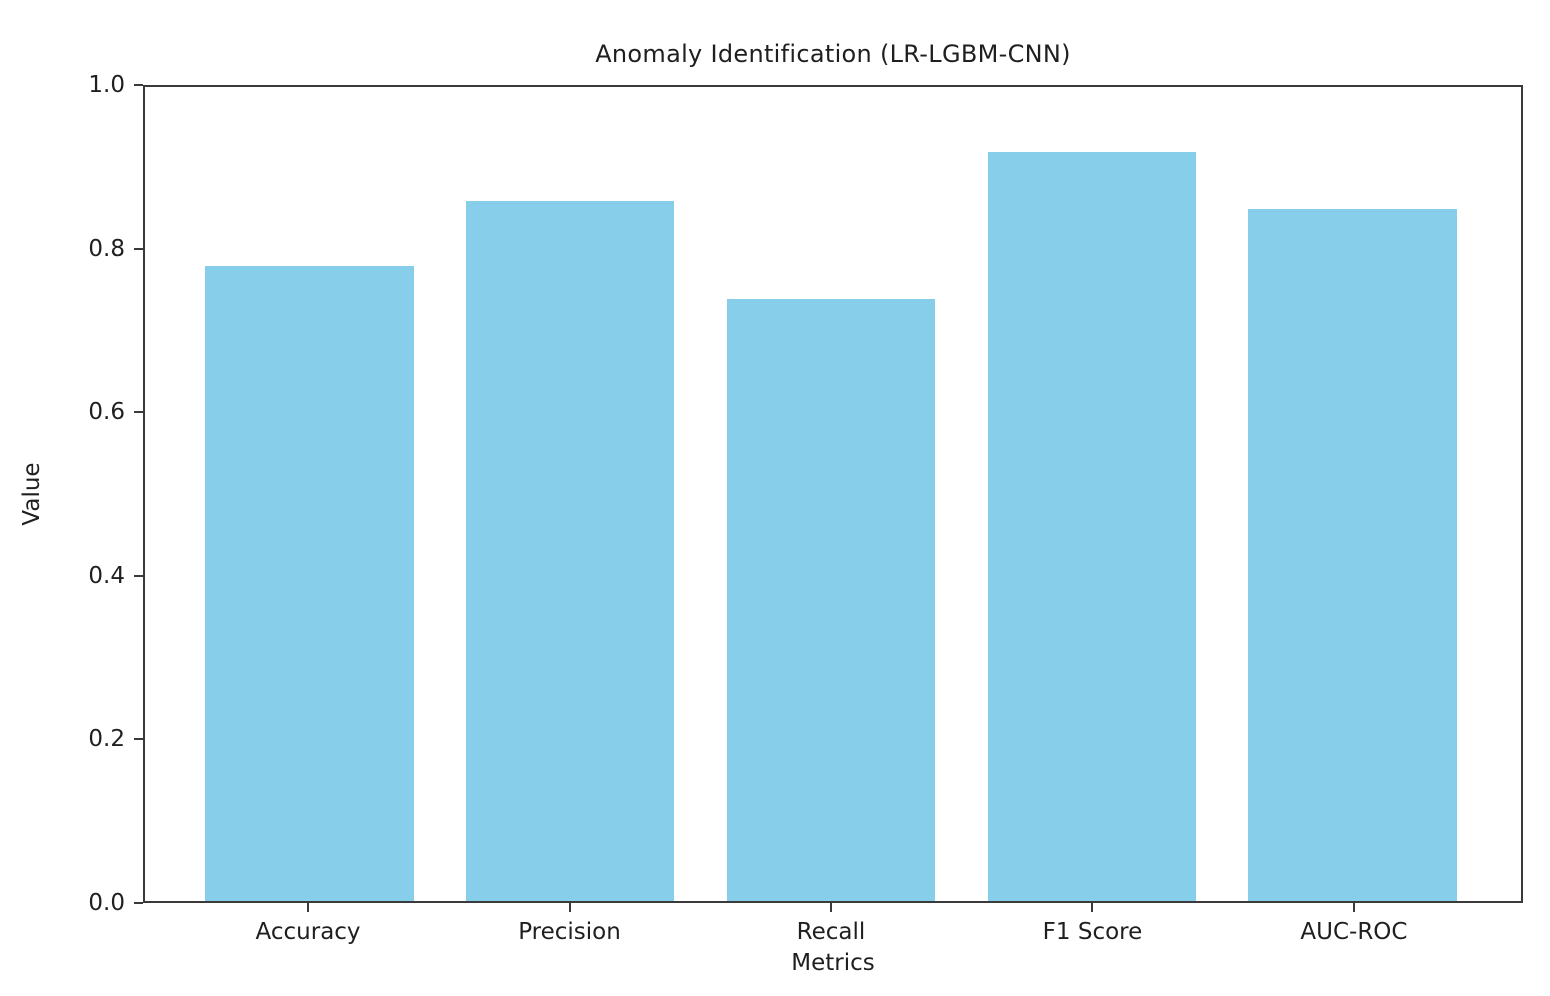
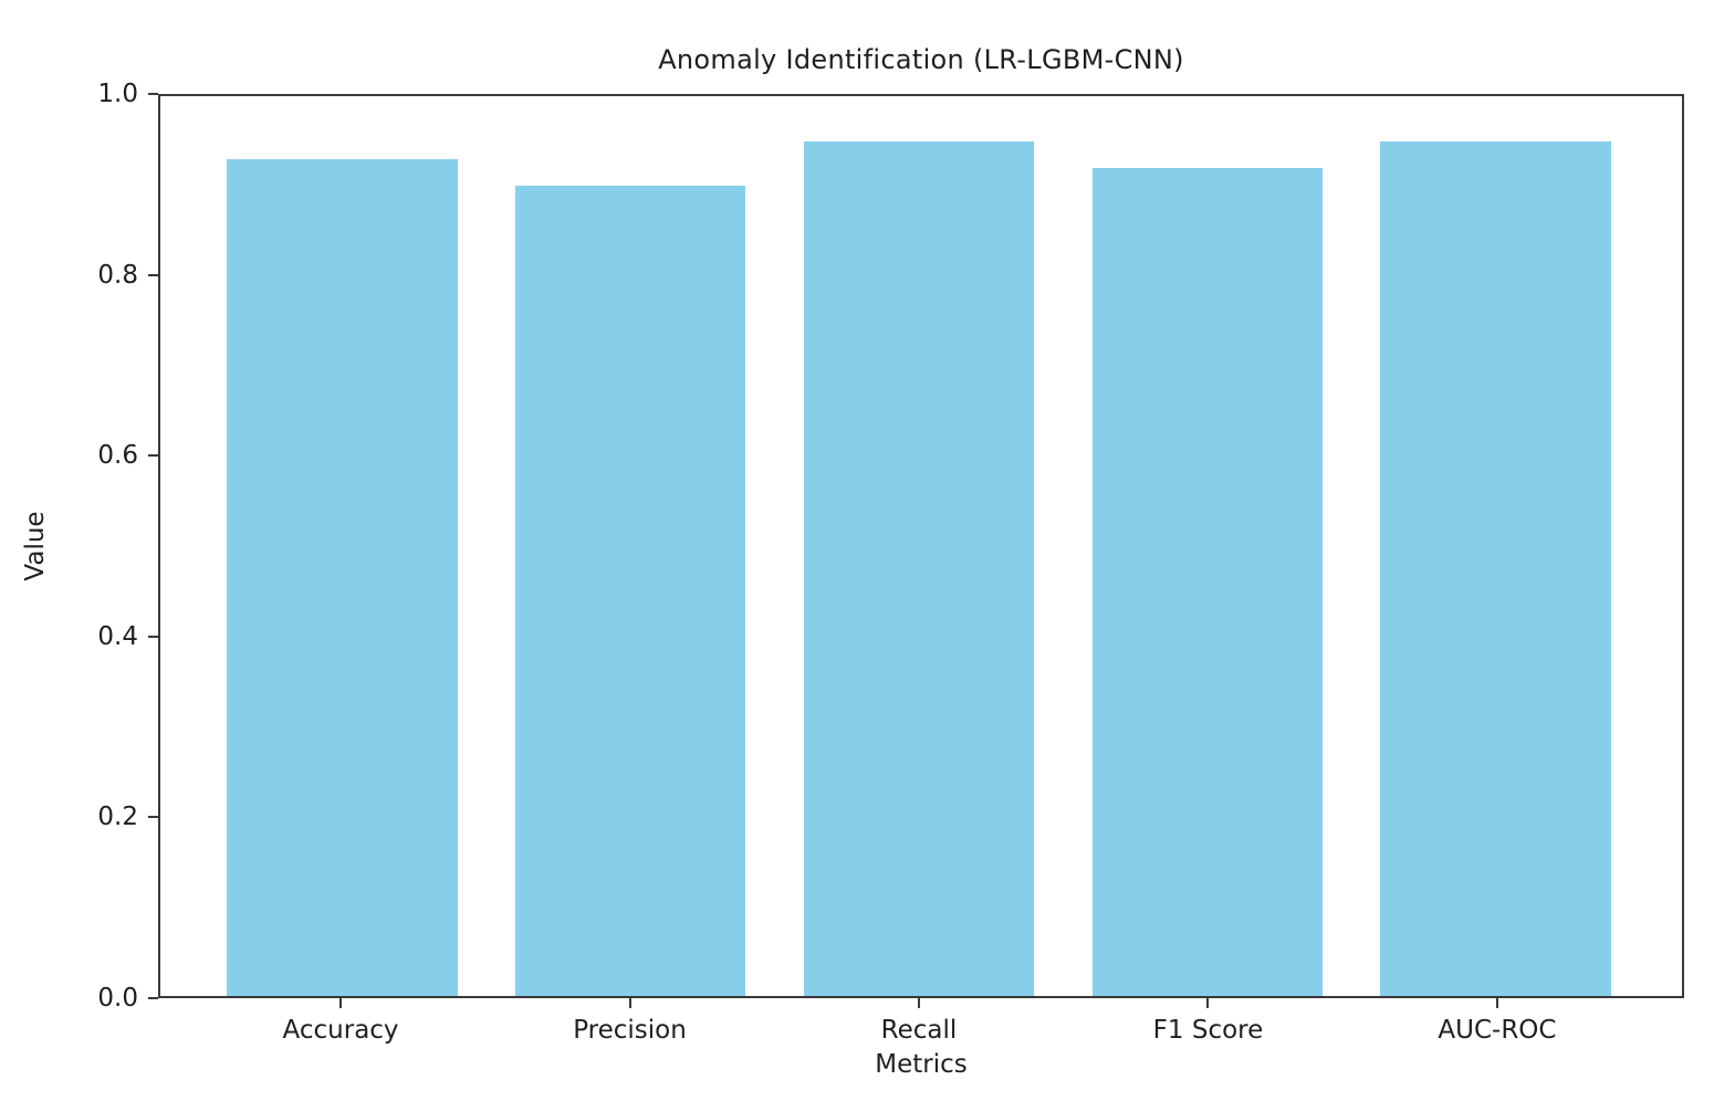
Accuracy: 0.78 -> 0.93
Precision: 0.86 -> 0.90
Recall: 0.74 -> 0.95
AUC-ROC: 0.85 -> 0.95
